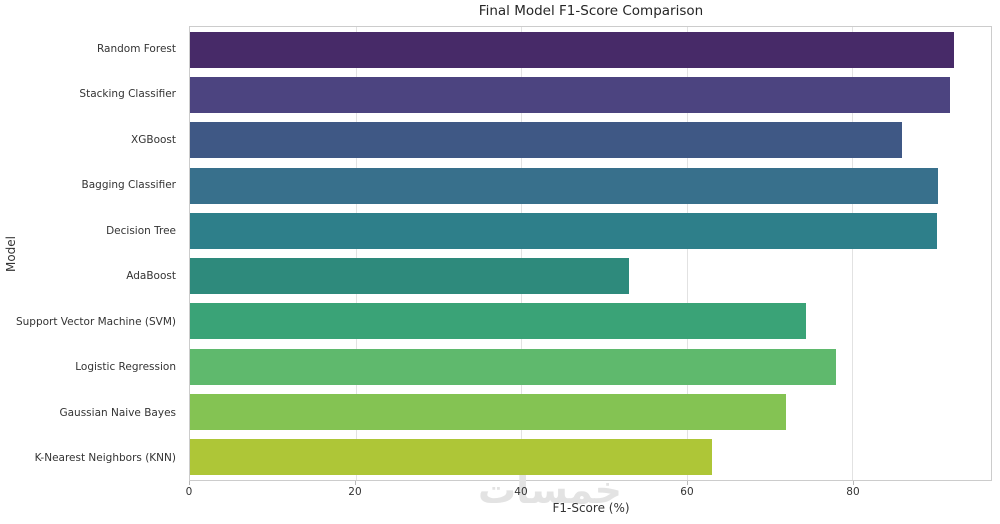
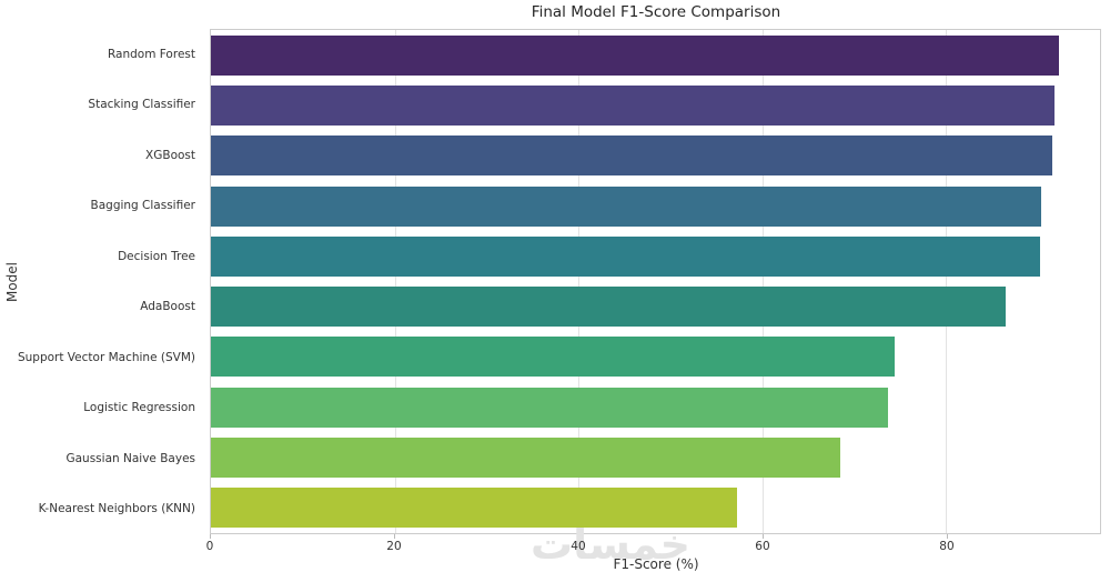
XGBoost: 86 -> 92
AdaBoost: 53 -> 86
Logistic Regression: 78 -> 74
Gaussian Naive Bayes: 72 -> 68
K-Nearest Neighbors (KNN): 63 -> 57
